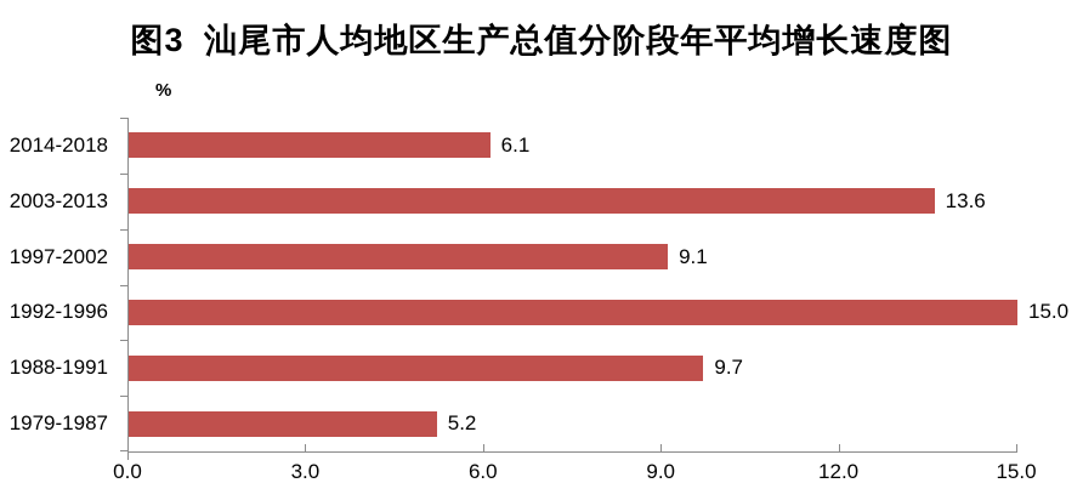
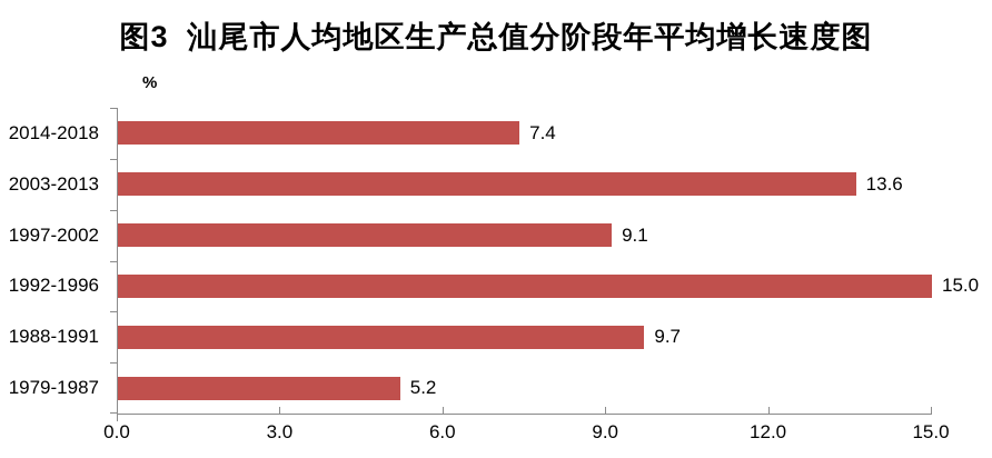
2014-2018: 6.1 -> 7.4
